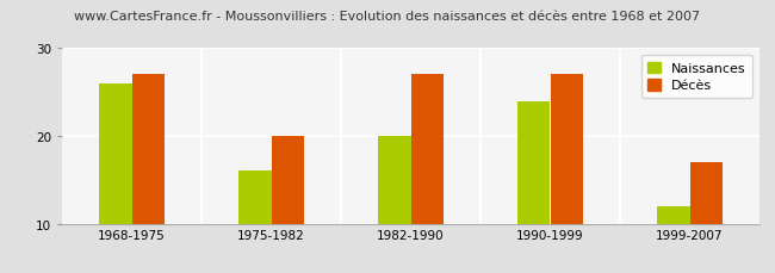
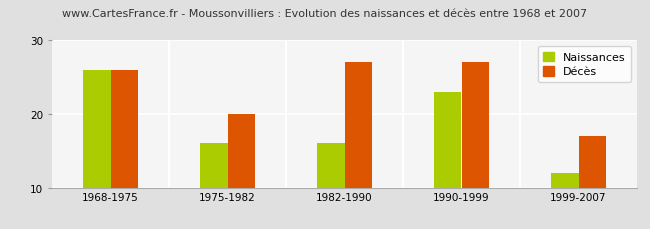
Décès/1968-1975: 27 -> 26
Naissances/1982-1990: 20 -> 16
Naissances/1990-1999: 24 -> 23
